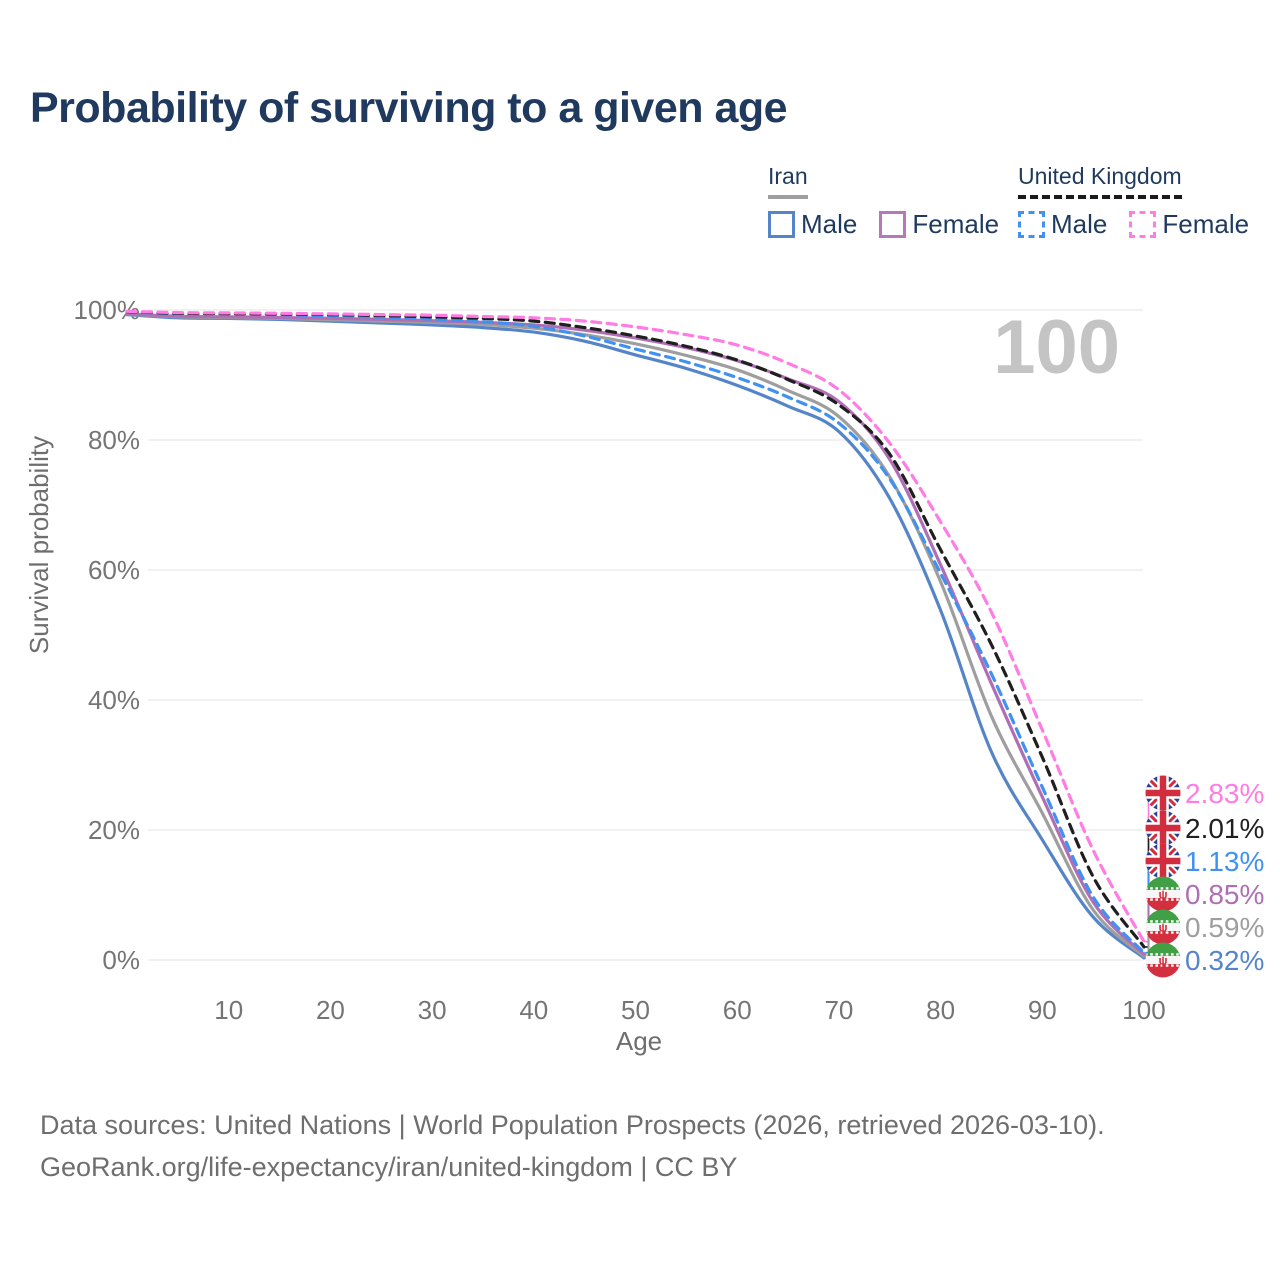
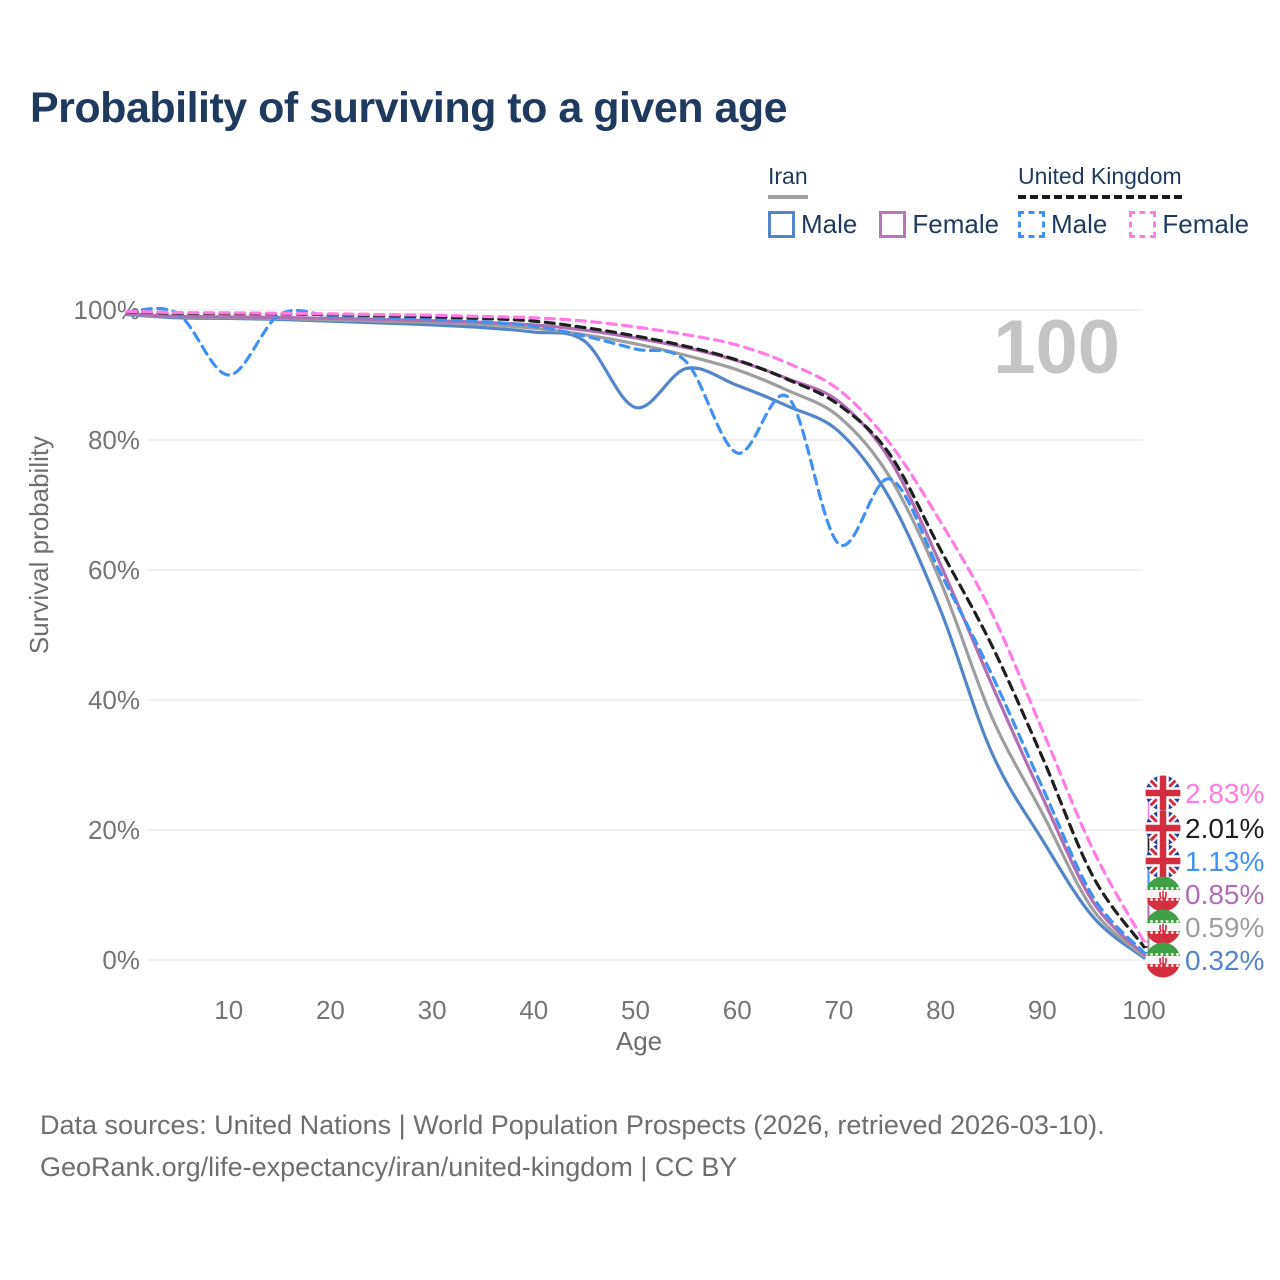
United Kingdom Male/10: 99% -> 90%
Iran Male/50: 93% -> 85%
United Kingdom Male/60: 90% -> 78%
United Kingdom Male/70: 83% -> 64%
